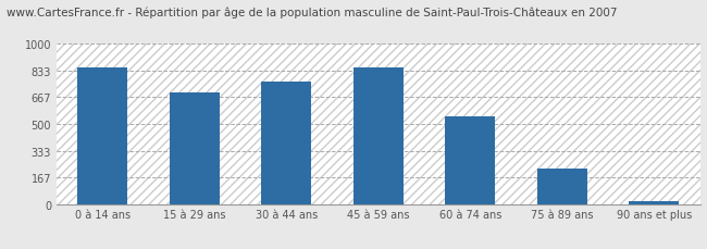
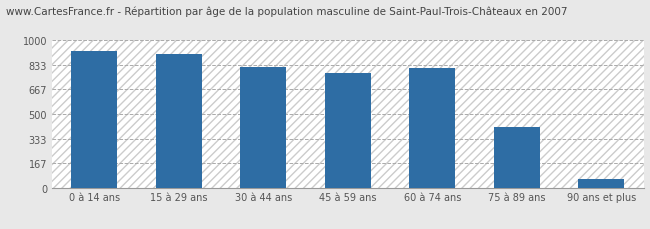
0 à 14 ans: 860 -> 930
15 à 29 ans: 700 -> 910
30 à 44 ans: 760 -> 820
45 à 59 ans: 850 -> 780
60 à 74 ans: 540 -> 810
75 à 89 ans: 220 -> 410
90 ans et plus: 20 -> 60
